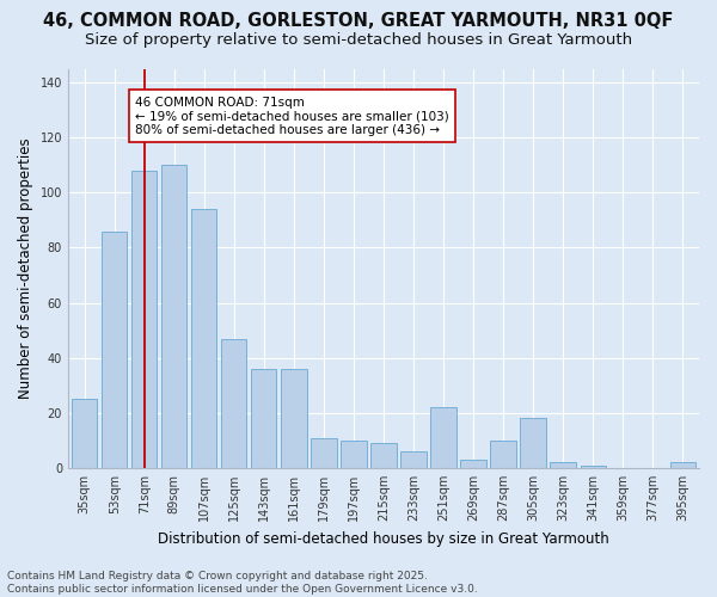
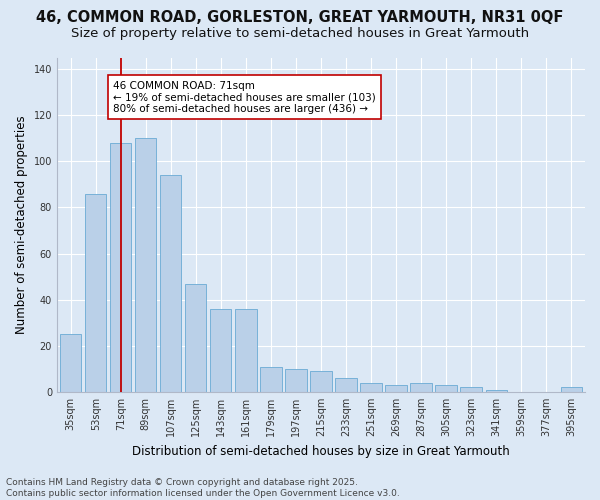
251sqm: 22 -> 4
287sqm: 10 -> 4
305sqm: 18 -> 3
